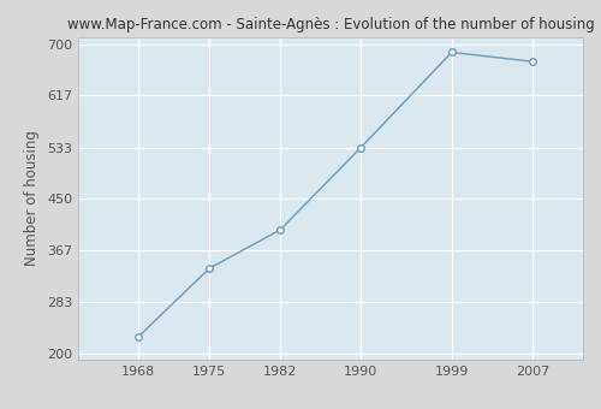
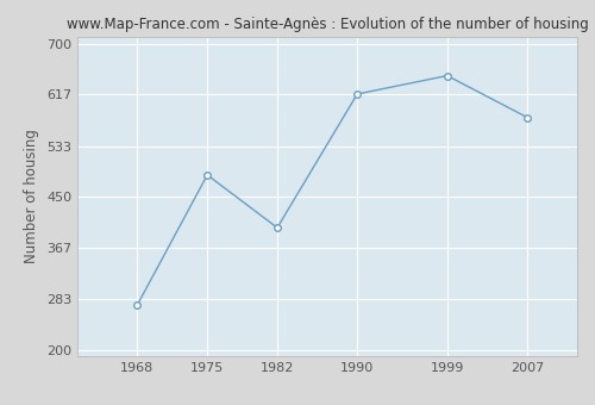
1968: 228 -> 274
1975: 338 -> 486
1990: 533 -> 618
1999: 687 -> 648
2007: 672 -> 580
